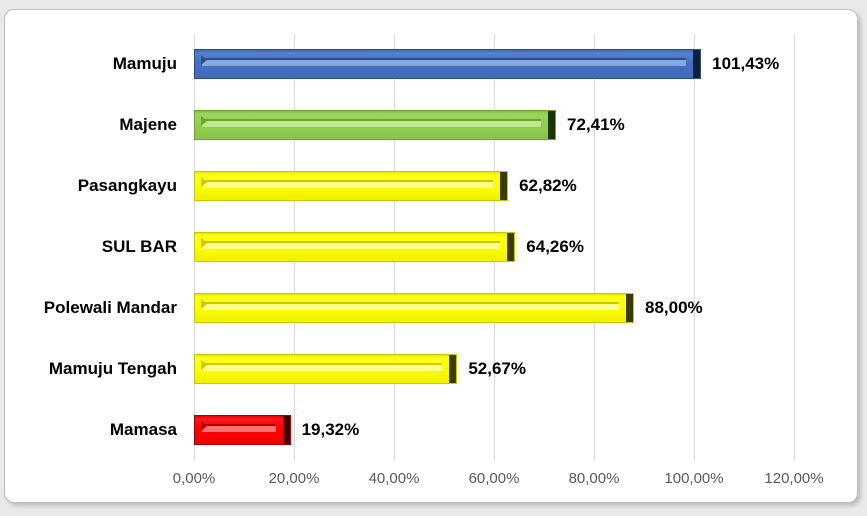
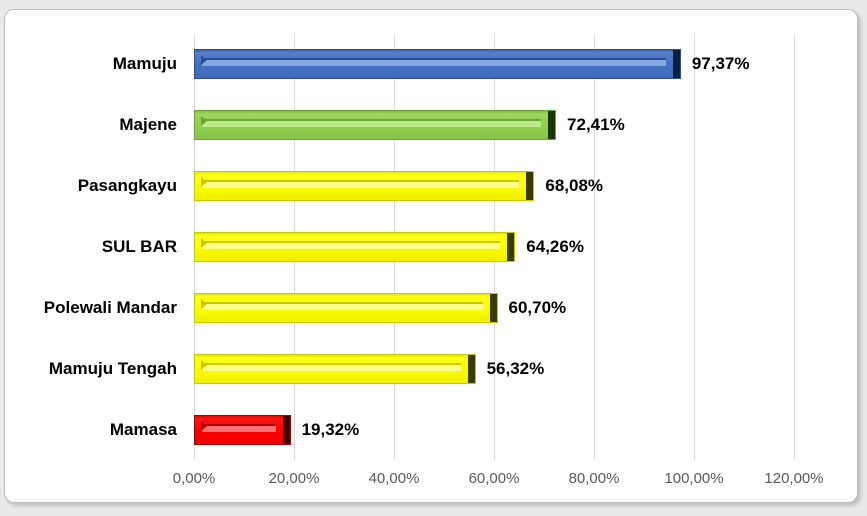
Mamuju: 101,43% -> 97,37%
Pasangkayu: 62,82% -> 68,08%
Polewali Mandar: 88,00% -> 60,70%
Mamuju Tengah: 52,67% -> 56,32%
